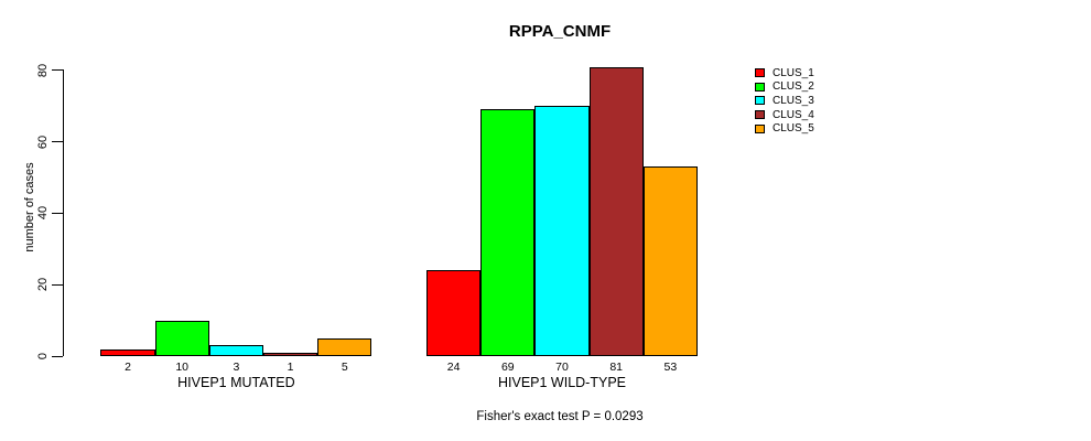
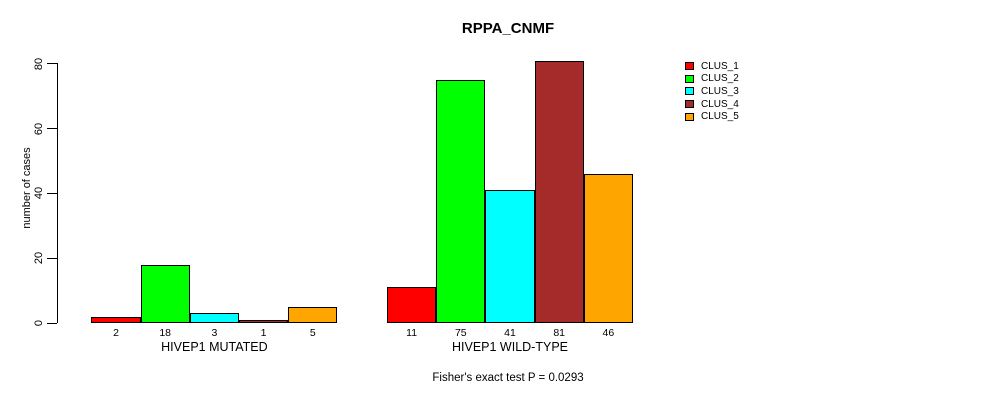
CLUS_2/HIVEP1 MUTATED: 10 -> 18
CLUS_1/HIVEP1 WILD-TYPE: 24 -> 11
CLUS_2/HIVEP1 WILD-TYPE: 69 -> 75
CLUS_3/HIVEP1 WILD-TYPE: 70 -> 41
CLUS_5/HIVEP1 WILD-TYPE: 53 -> 46
